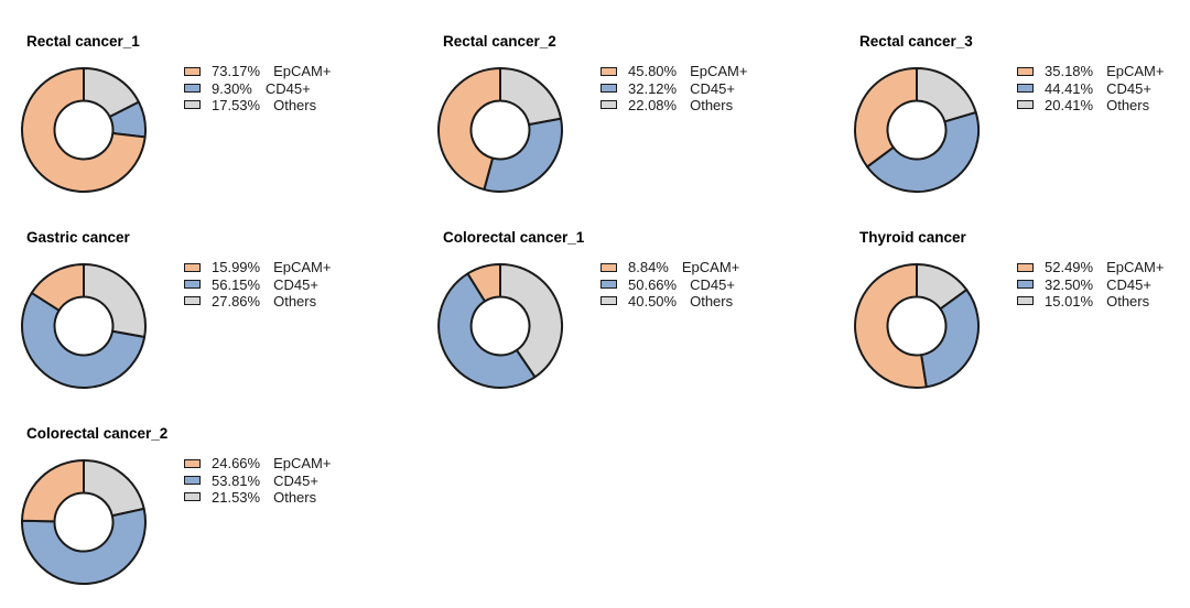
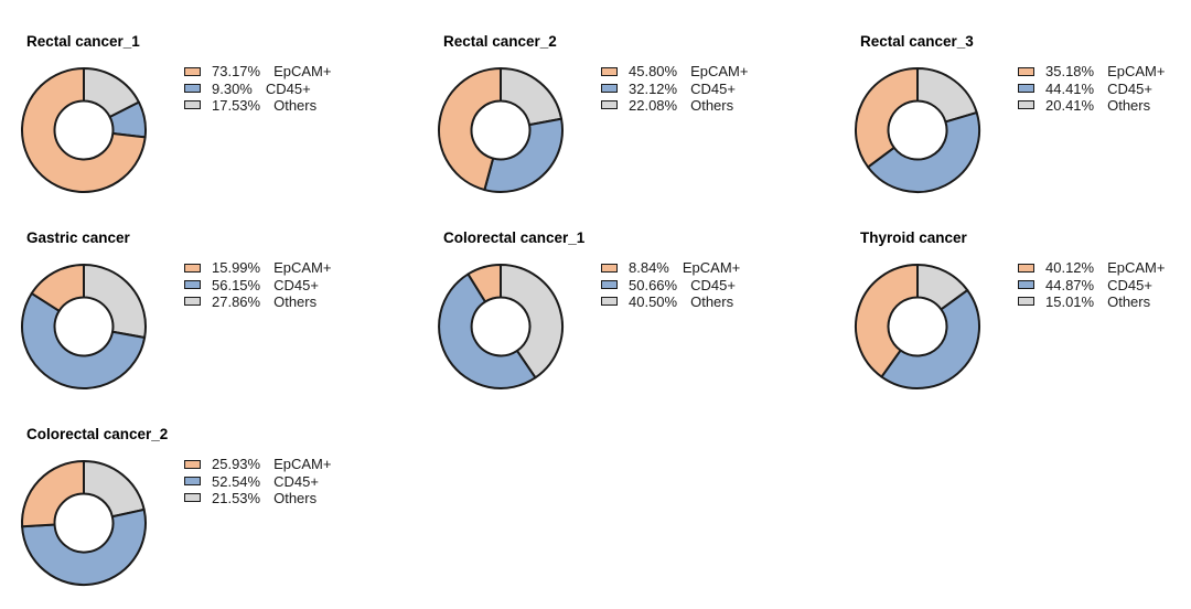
Thyroid cancer/EpCAM+: 52.49% -> 40.12%
Thyroid cancer/CD45+: 32.50% -> 44.87%
Colorectal cancer_2/EpCAM+: 24.66% -> 25.93%
Colorectal cancer_2/CD45+: 53.81% -> 52.54%
